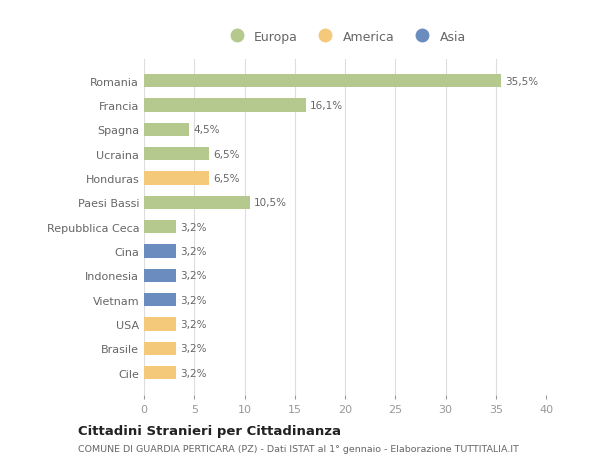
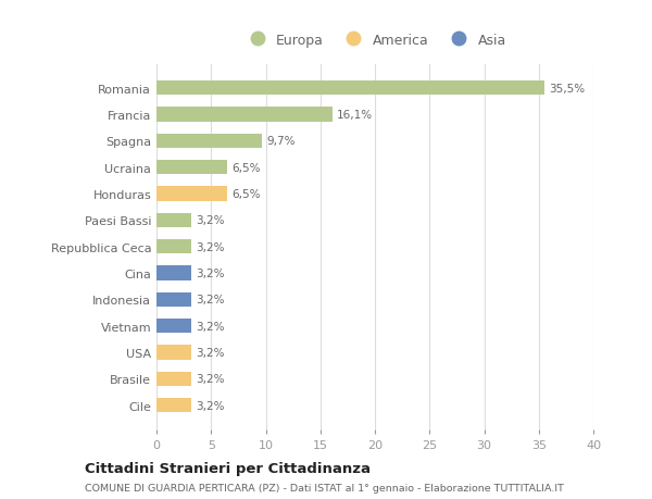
Spagna: 4,5% -> 9,7%
Paesi Bassi: 10,5% -> 3,2%
